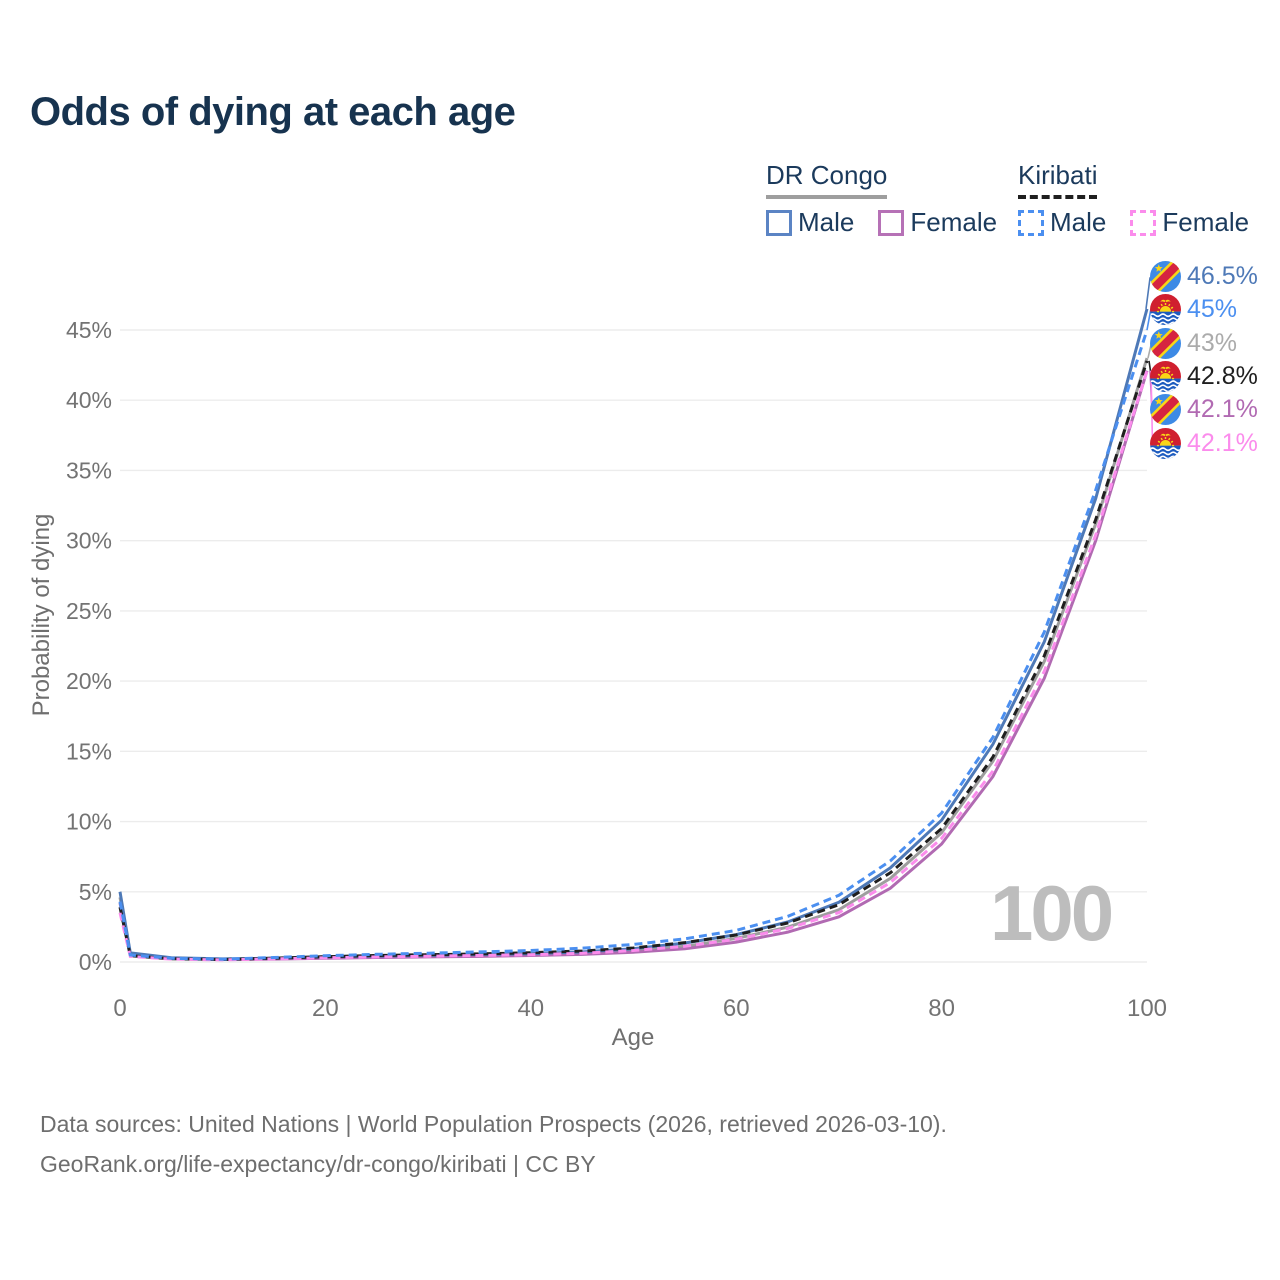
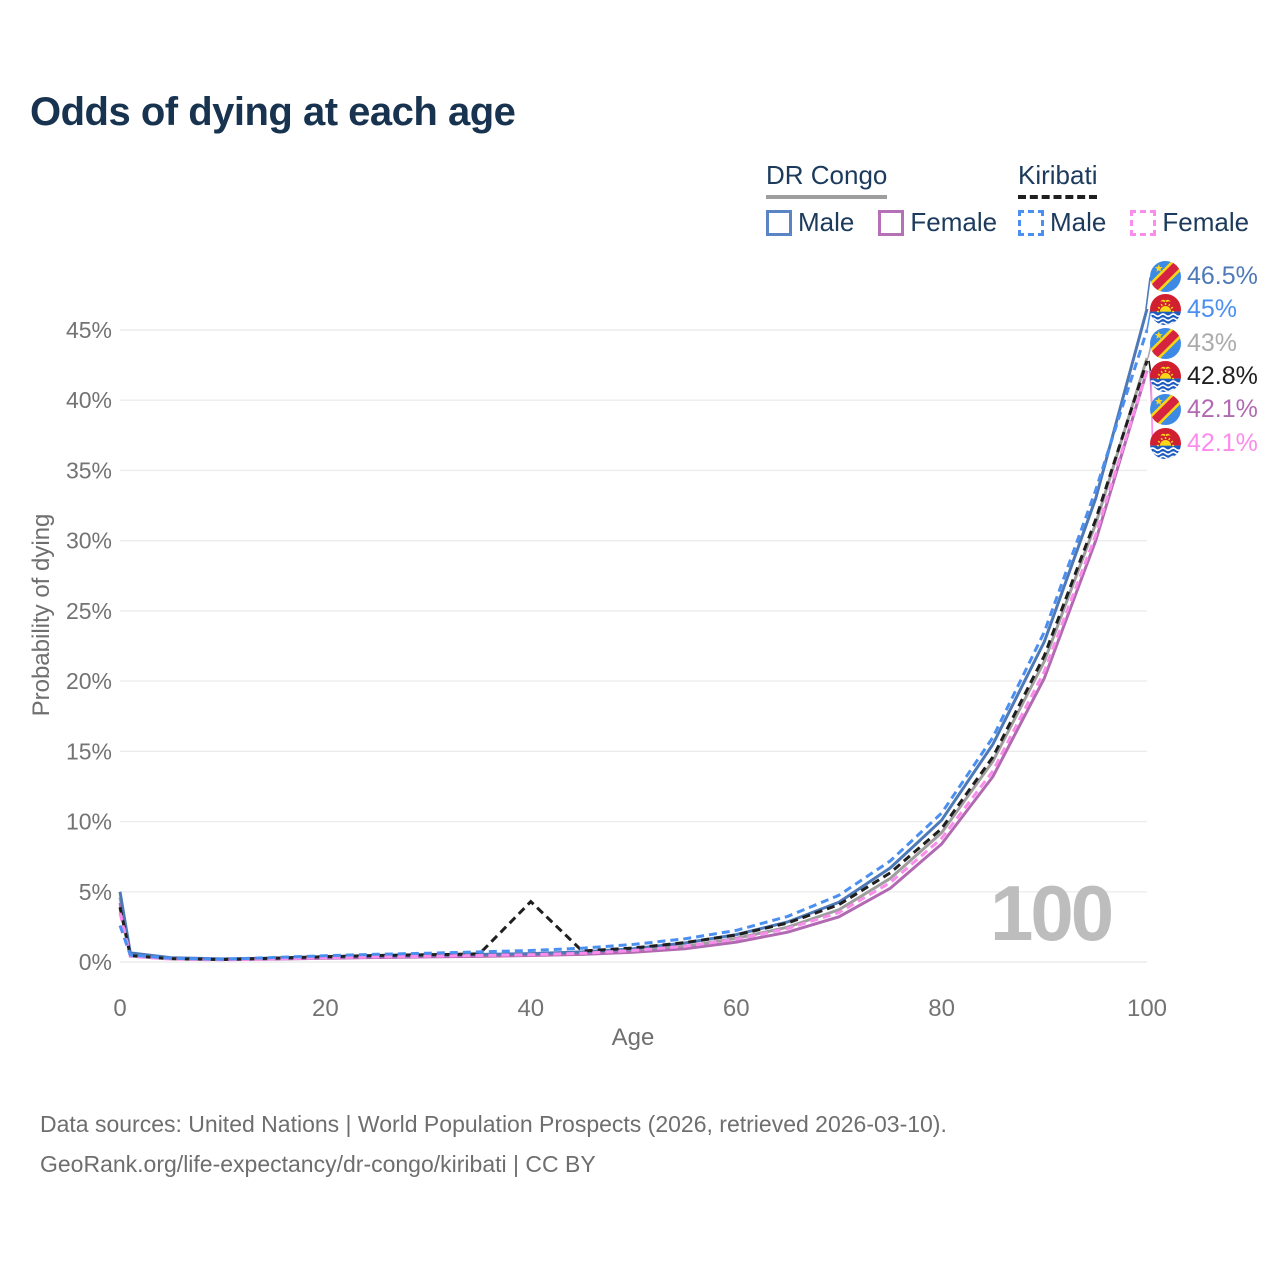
Kiribati Male/0: 4.3% -> 2.6%
Kiribati/40: 0.7% -> 4.3%
